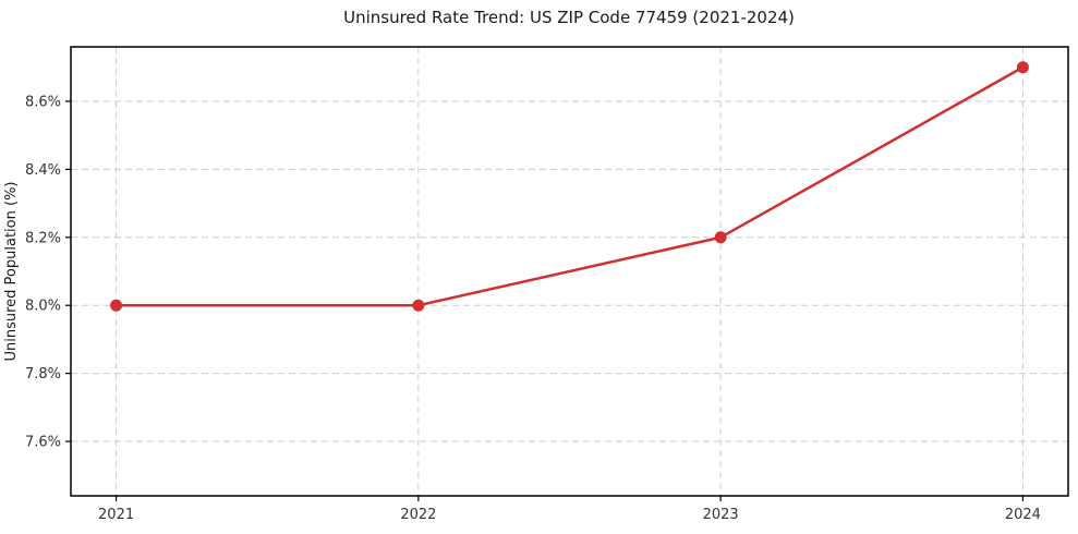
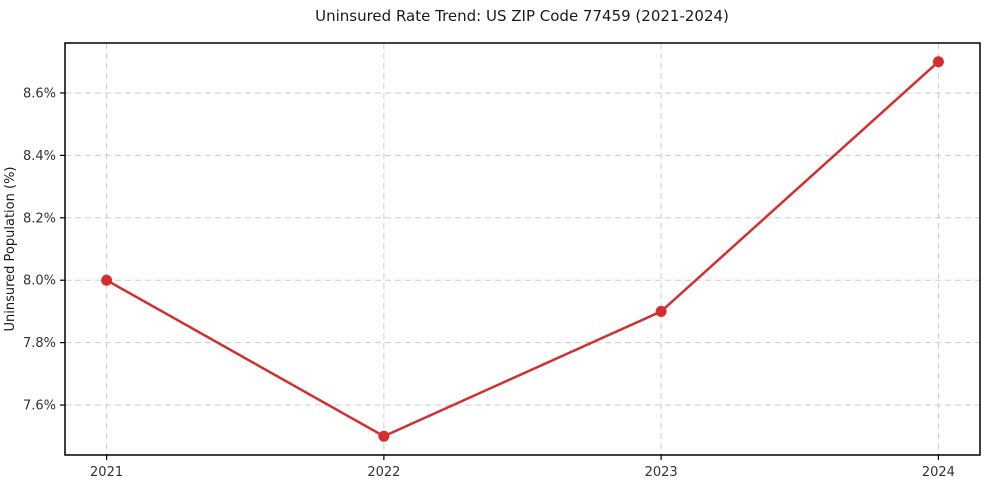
2022: 8.0% -> 7.5%
2023: 8.2% -> 7.9%
